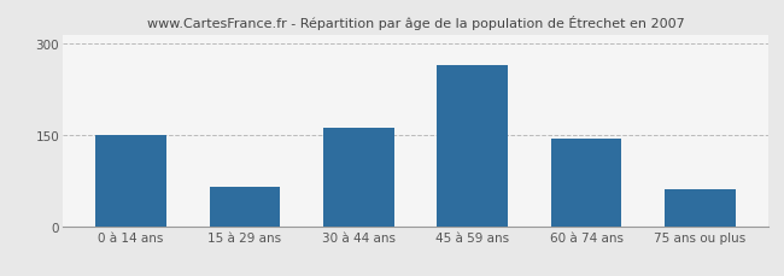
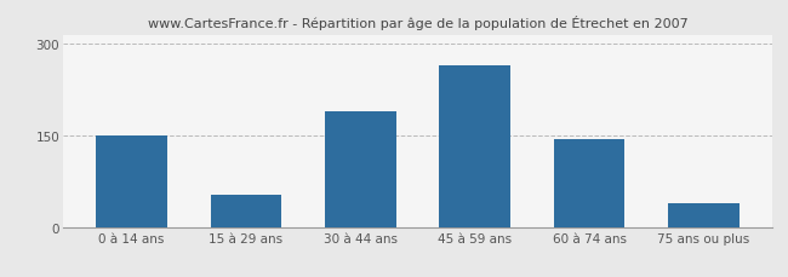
15 à 29 ans: 65 -> 52
30 à 44 ans: 162 -> 190
75 ans ou plus: 60 -> 38
